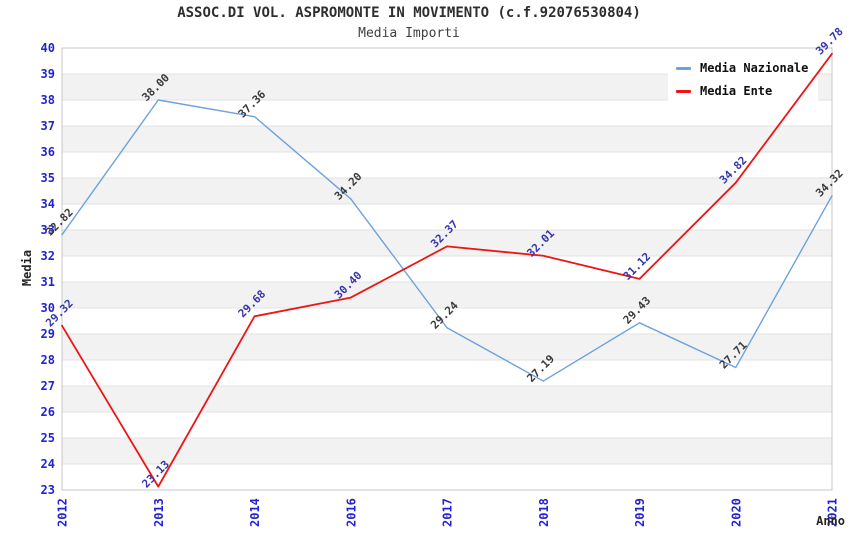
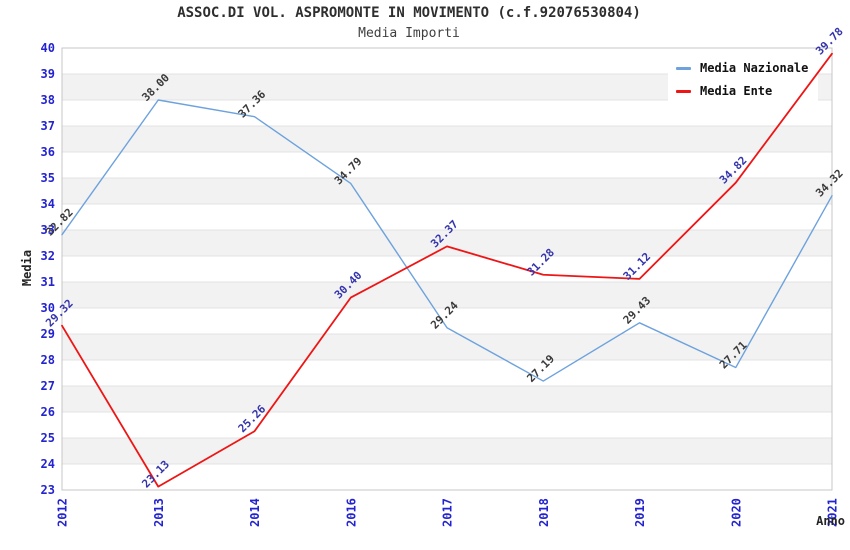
Media Ente/2014: 29.68 -> 25.26
Media Nazionale/2016: 34.20 -> 34.79
Media Ente/2018: 32.01 -> 31.28
